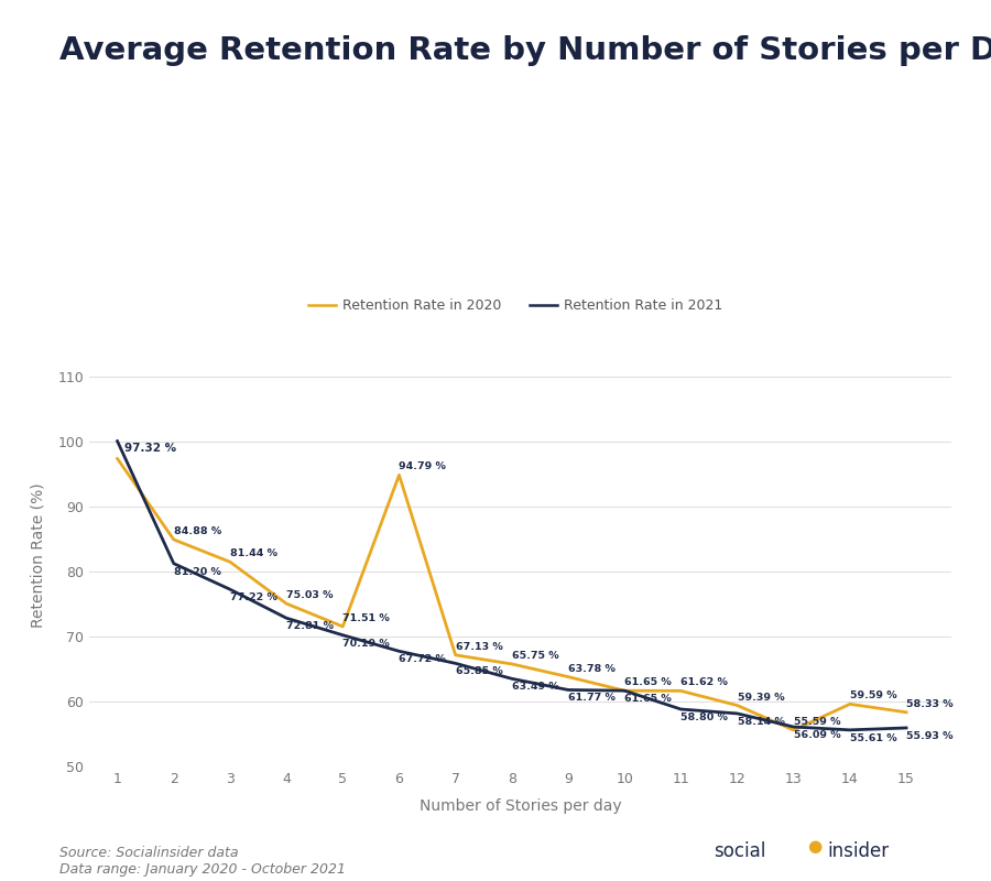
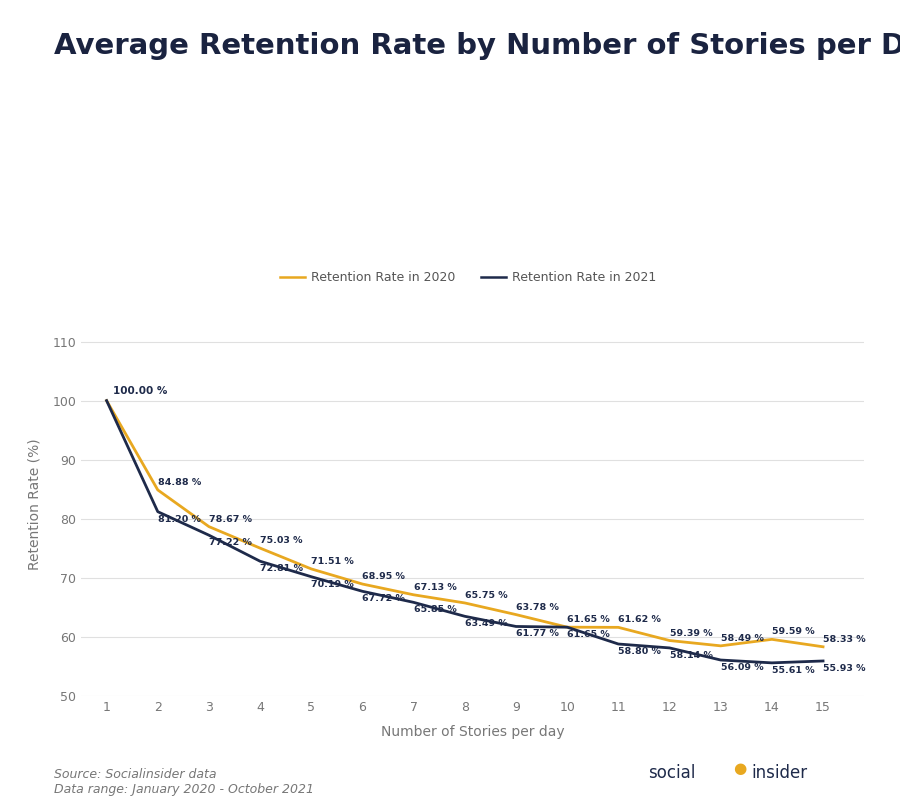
Retention Rate in 2020/1: 97.32 -> 100.00
Retention Rate in 2020/3: 81.44 -> 78.67
Retention Rate in 2020/6: 94.79 -> 68.95
Retention Rate in 2020/13: 55.59 -> 58.49
